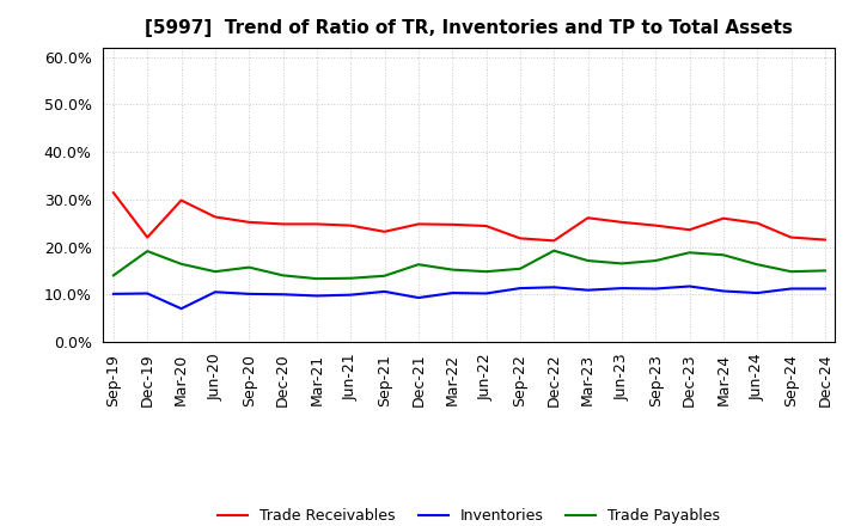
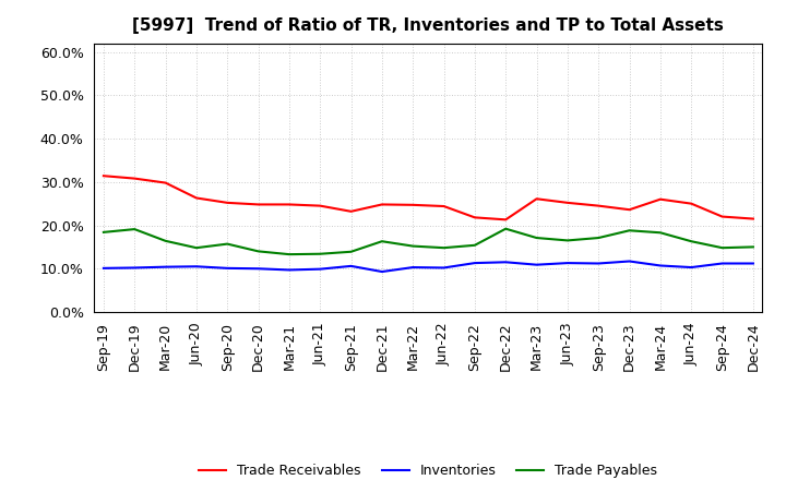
Trade Payables/Sep-19: 14.0% -> 18.4%
Trade Receivables/Dec-19: 22.0% -> 30.8%
Inventories/Mar-20: 7.0% -> 10.4%
